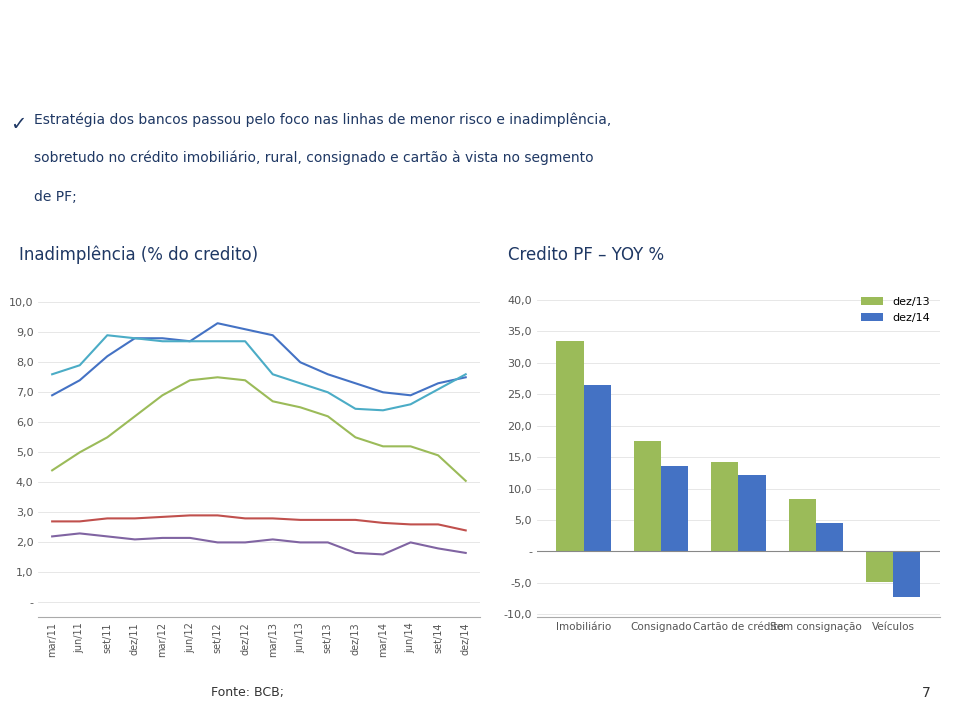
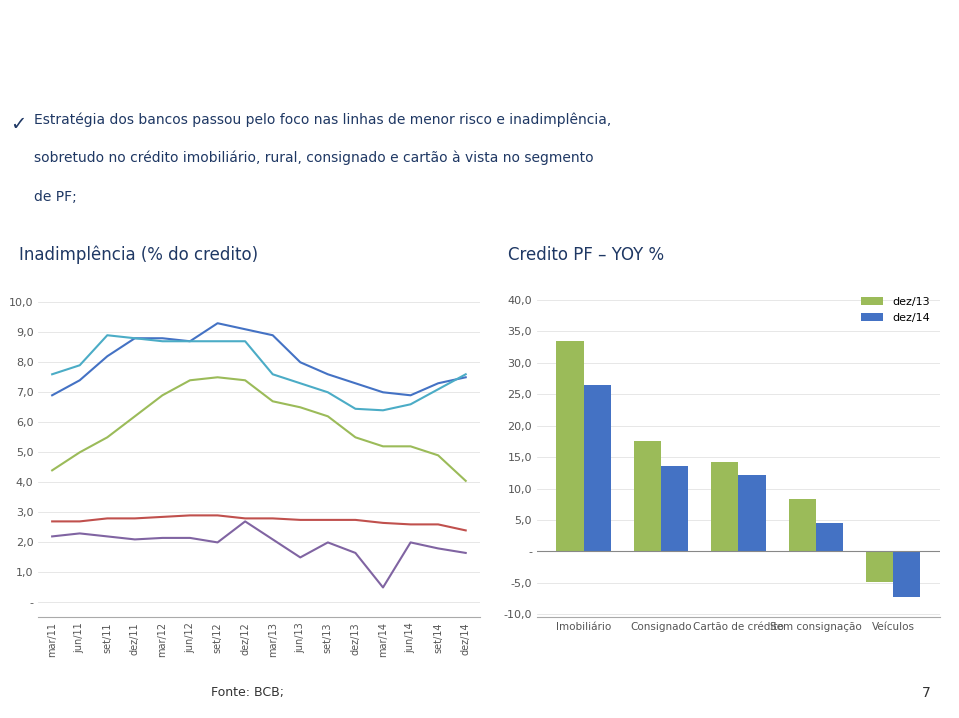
Imobiliário/dez/12: 2,00 -> 2,70
Imobiliário/jun/13: 2,00 -> 1,50
Imobiliário/mar/14: 1,60 -> 0,50
